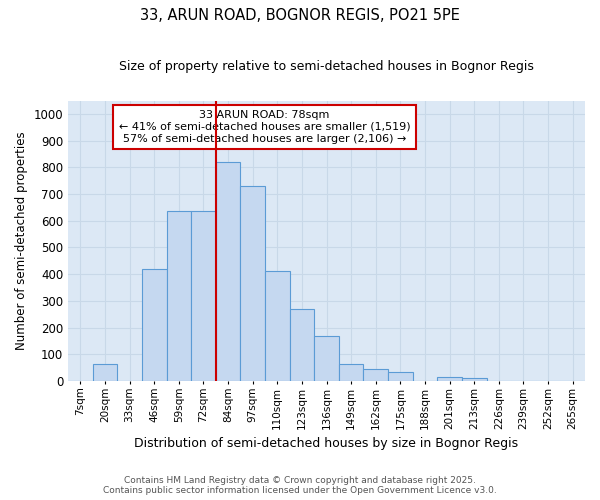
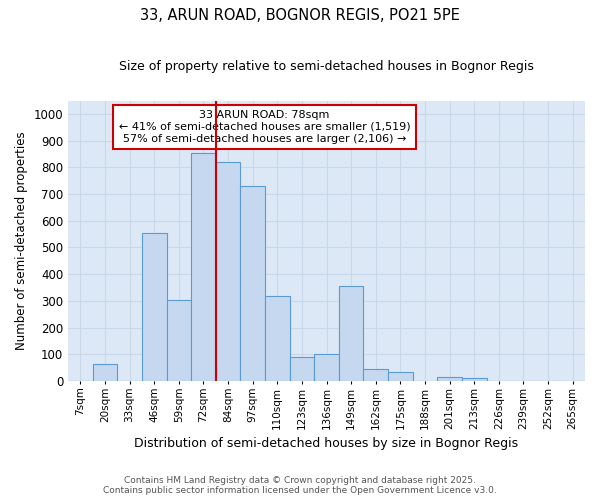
46sqm: 420 -> 555
59sqm: 635 -> 305
72sqm: 638 -> 855
110sqm: 410 -> 320
123sqm: 270 -> 90
136sqm: 170 -> 100
149sqm: 62 -> 355
